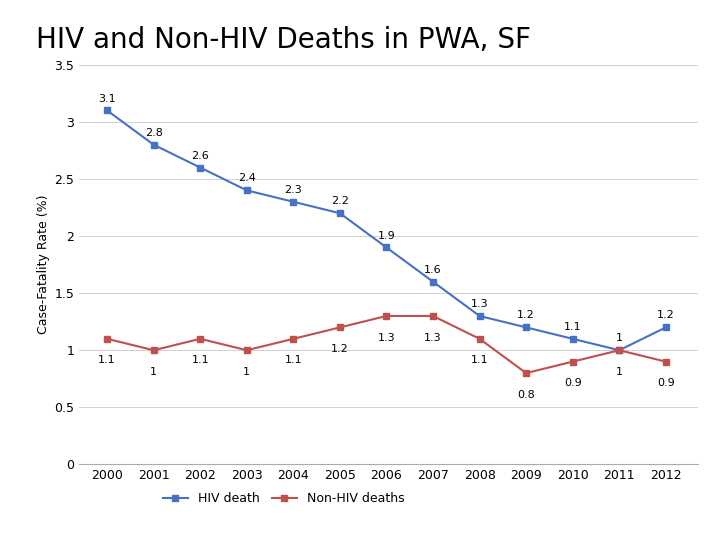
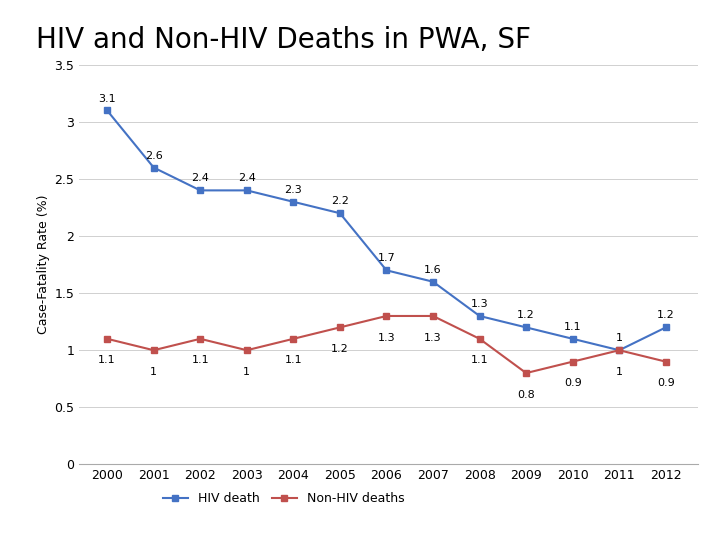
HIV death/2001: 2.8 -> 2.6
HIV death/2002: 2.6 -> 2.4
HIV death/2006: 1.9 -> 1.7
